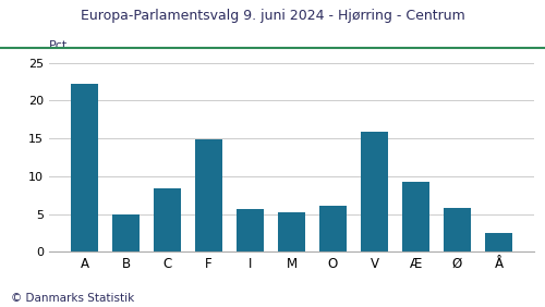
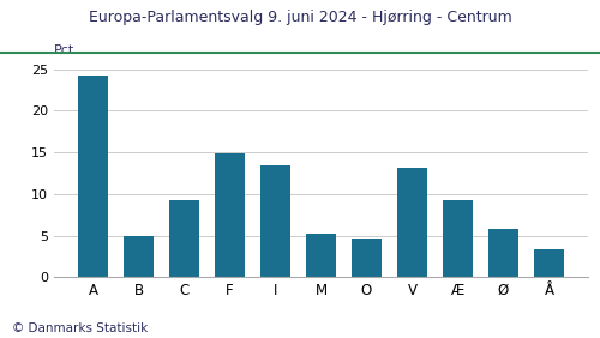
A: 22.2 -> 24.2
C: 8.4 -> 9.2
I: 5.6 -> 13.4
O: 6.1 -> 4.6
V: 15.9 -> 13.2
Å: 2.5 -> 3.4
